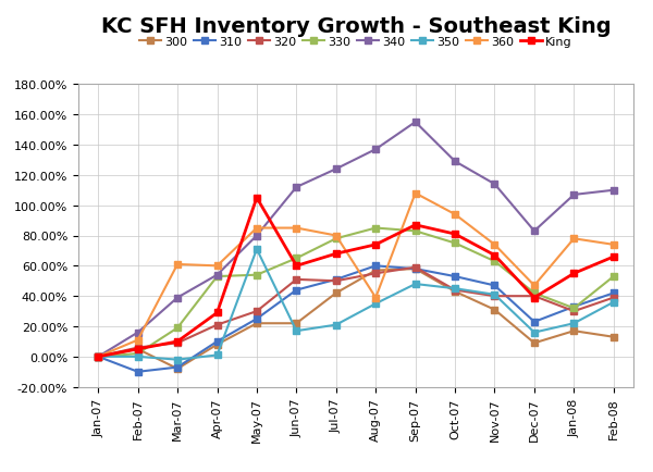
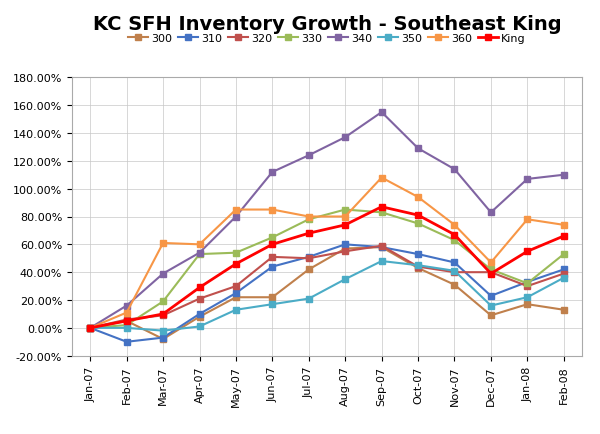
350/May-07: 71% -> 13%
King/May-07: 105% -> 46%
360/Aug-07: 39% -> 80%
